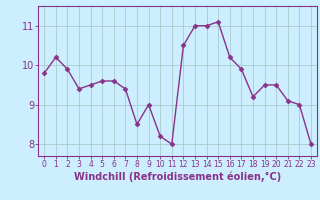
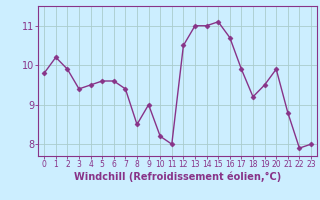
16: 10.2 -> 10.7
20: 9.5 -> 9.9
21: 9.1 -> 8.8
22: 9.0 -> 7.9
